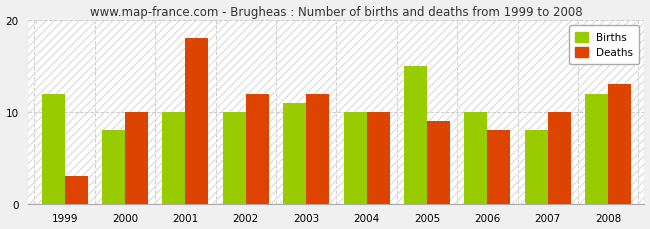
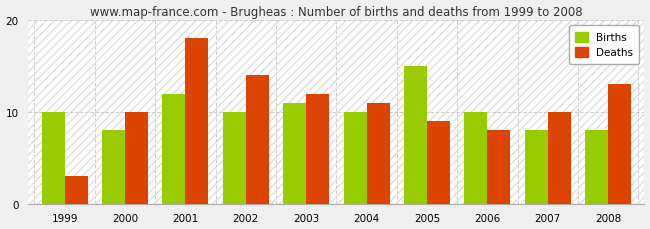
Births/1999: 12 -> 10
Births/2001: 10 -> 12
Deaths/2002: 12 -> 14
Deaths/2004: 10 -> 11
Births/2008: 12 -> 8
